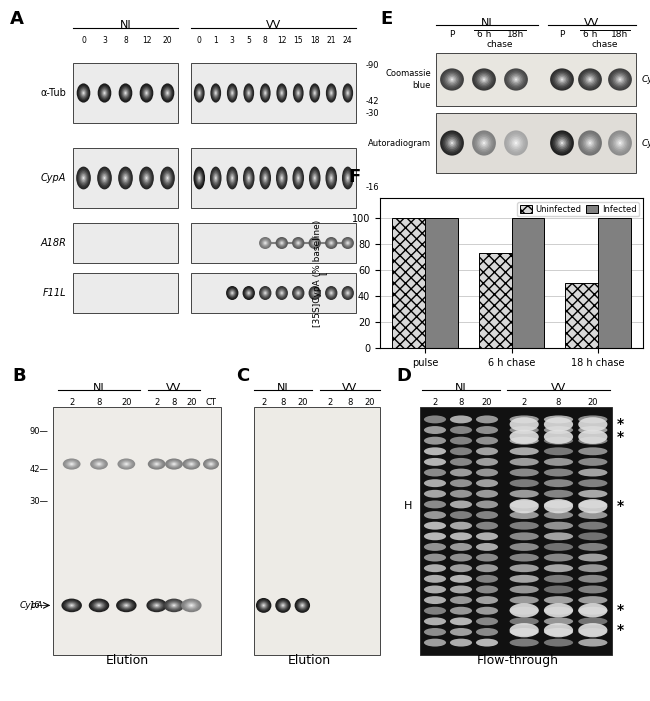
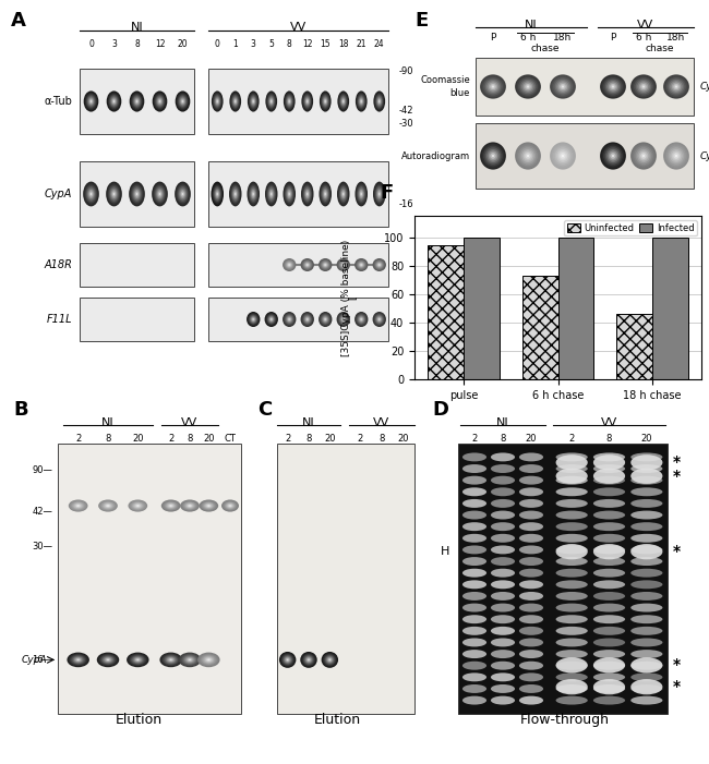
Uninfected/pulse: 100 -> 94
Uninfected/18 h chase: 50 -> 46
